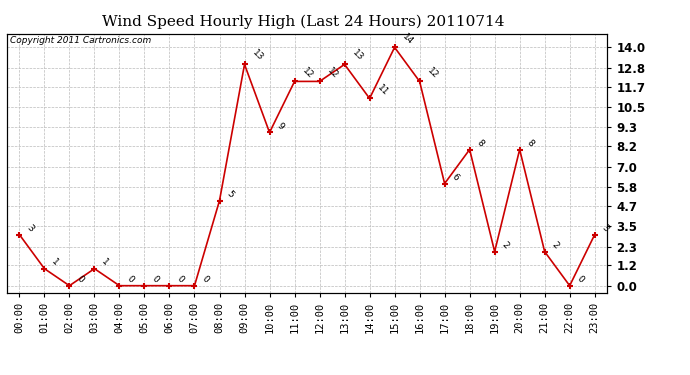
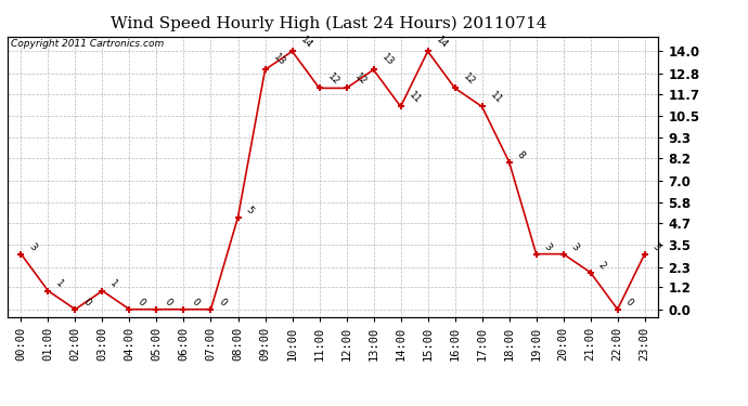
10:00: 9 -> 14
17:00: 6 -> 11
19:00: 2 -> 3
20:00: 8 -> 3
